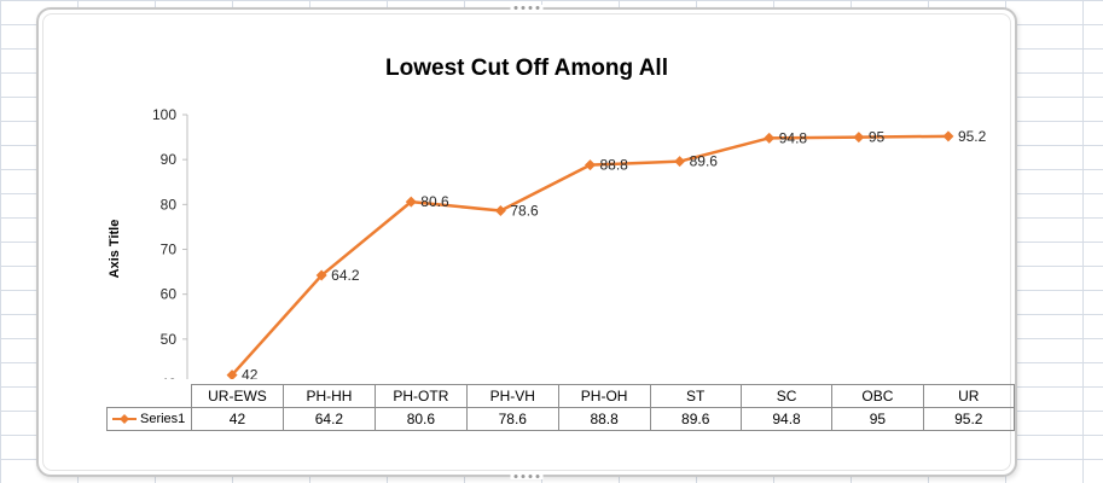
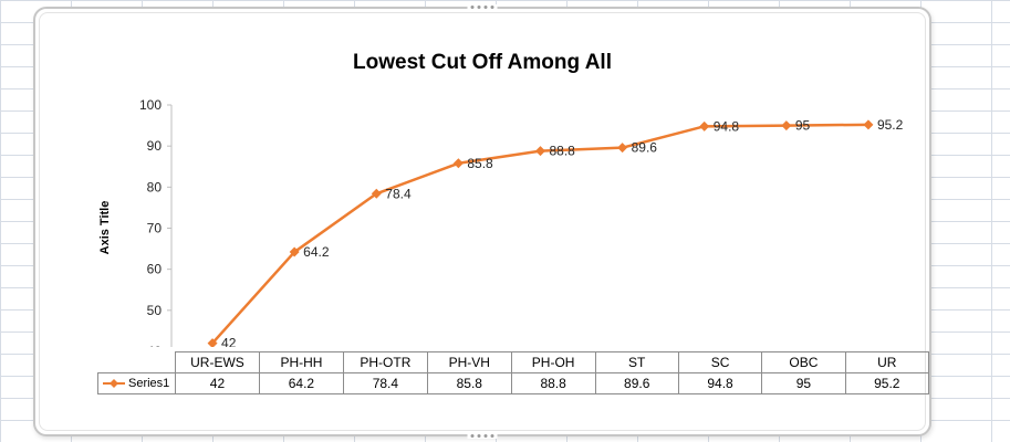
PH-OTR: 80.6 -> 78.4
PH-VH: 78.6 -> 85.8
